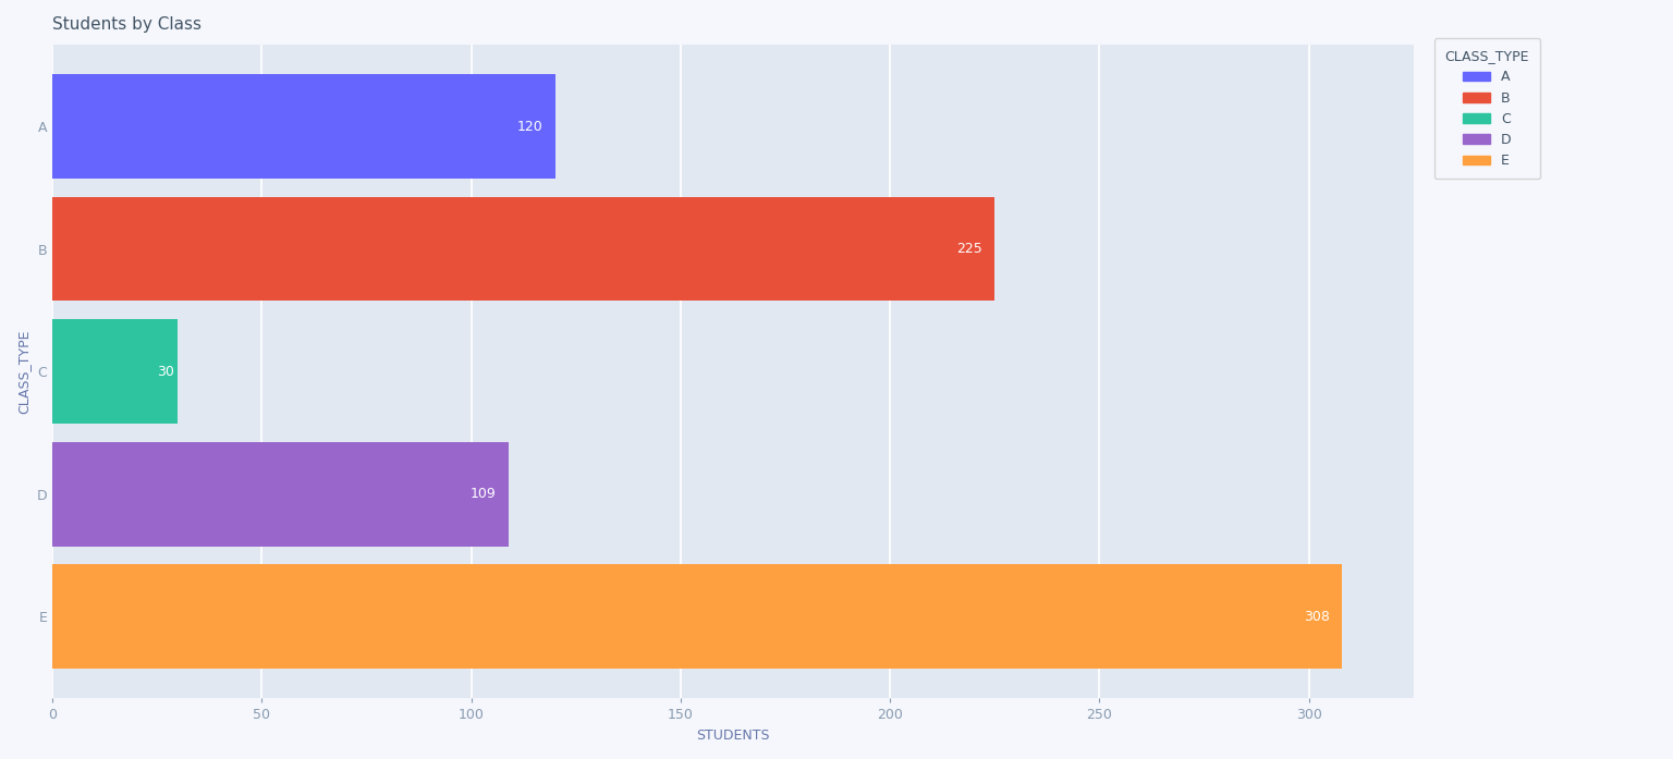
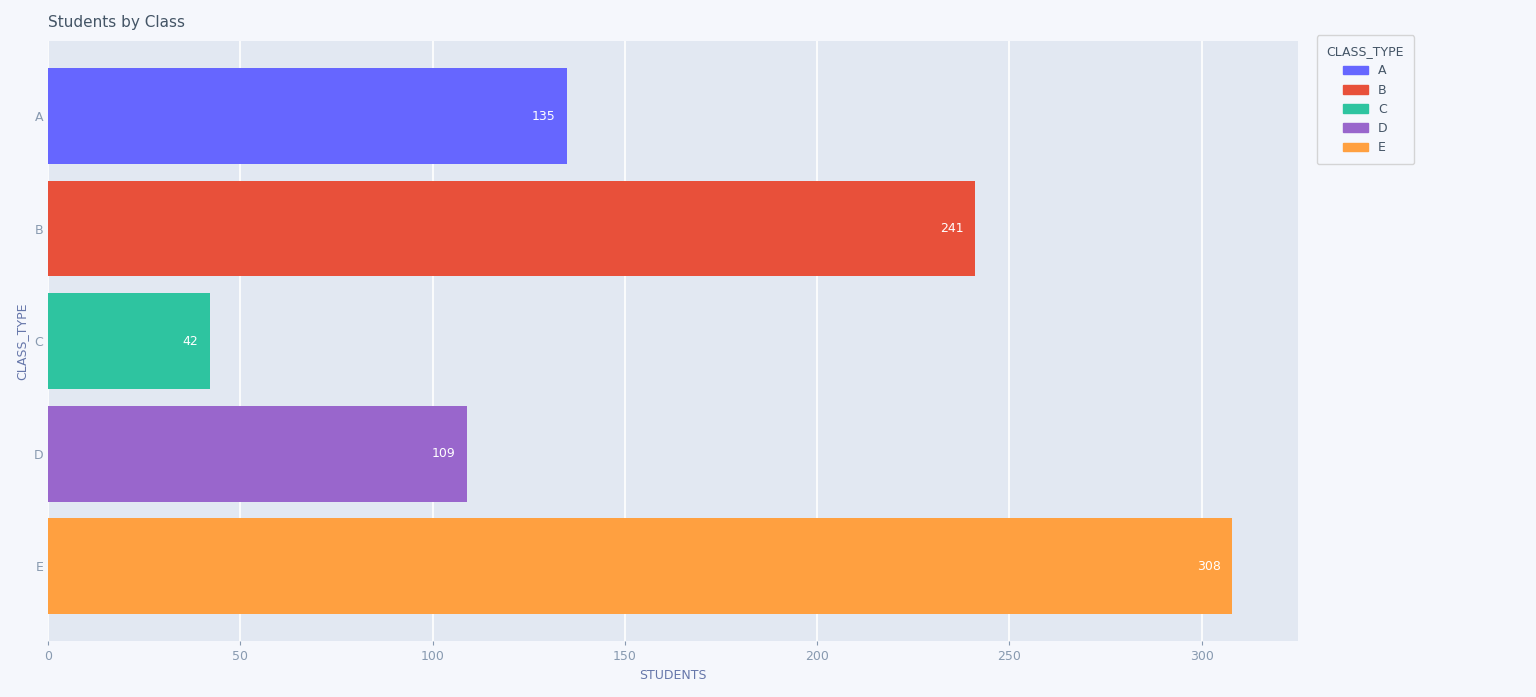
A: 120 -> 135
B: 225 -> 241
C: 30 -> 42
